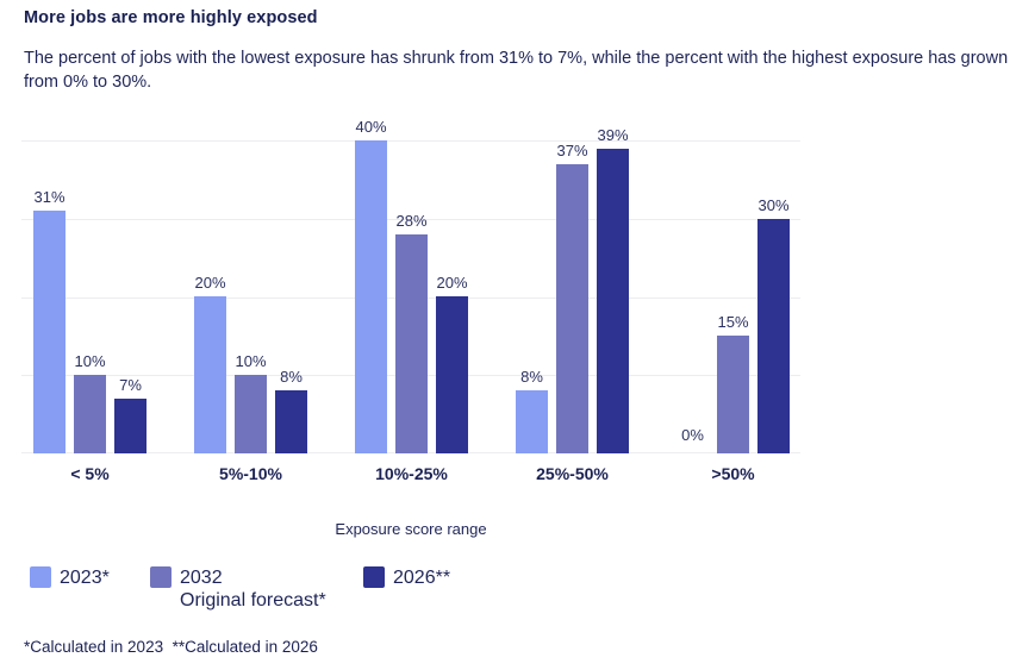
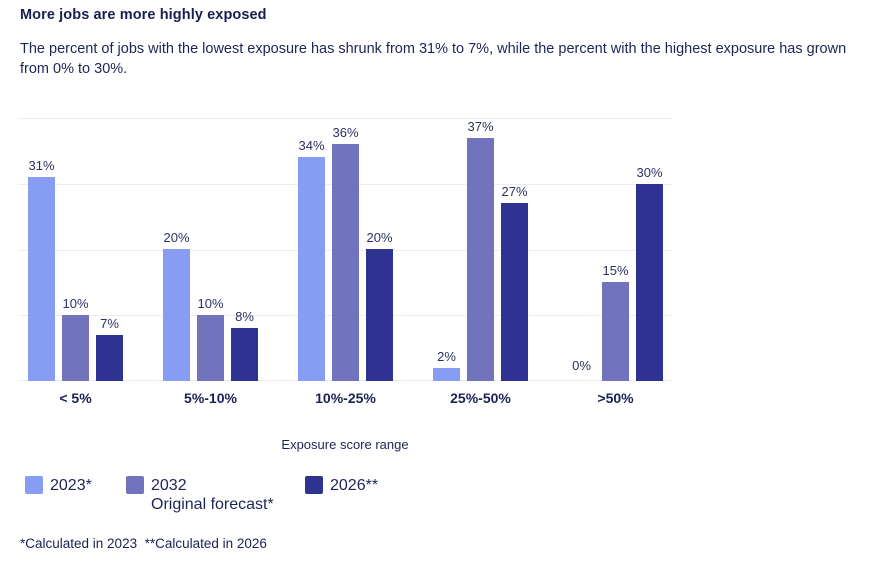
2023*/10%-25%: 40% -> 34%
2032 Original forecast*/10%-25%: 28% -> 36%
2023*/25%-50%: 8% -> 2%
2026**/25%-50%: 39% -> 27%
